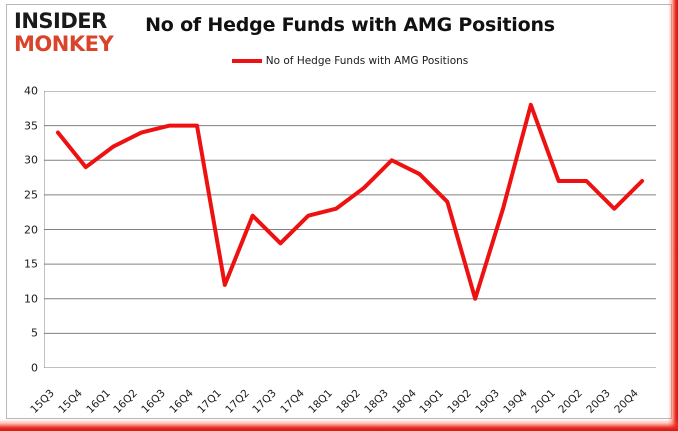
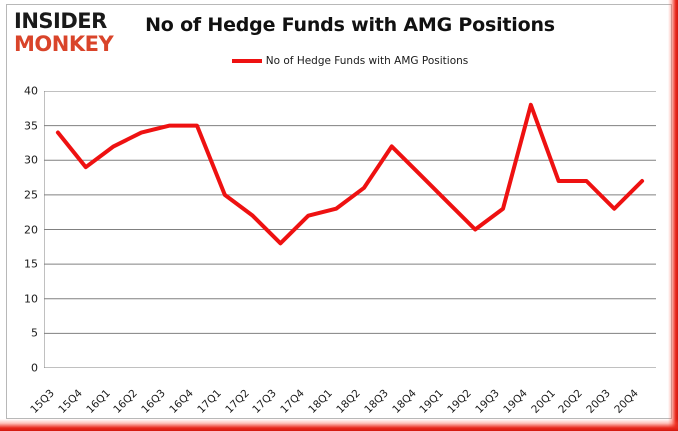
17Q1: 12 -> 25
18Q3: 30 -> 32
19Q2: 10 -> 20
